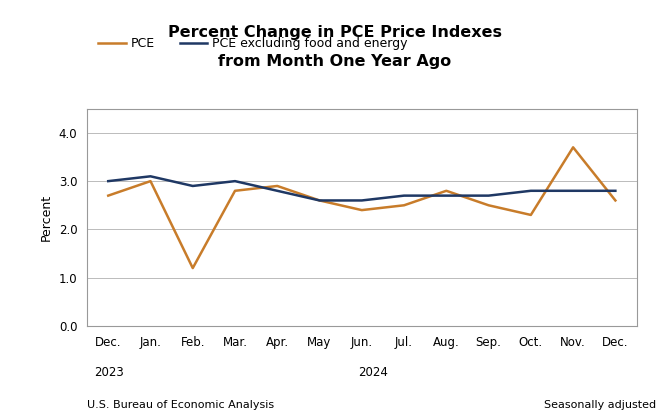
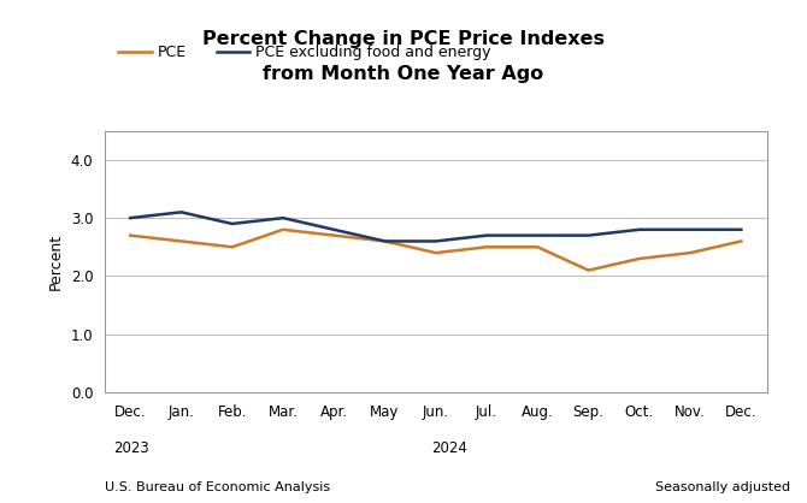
PCE/Jan.: 3.0 -> 2.6
PCE/Feb.: 1.2 -> 2.5
PCE/Apr.: 2.9 -> 2.7
PCE/Aug.: 2.8 -> 2.5
PCE/Sep.: 2.5 -> 2.1
PCE/Nov.: 3.7 -> 2.4
